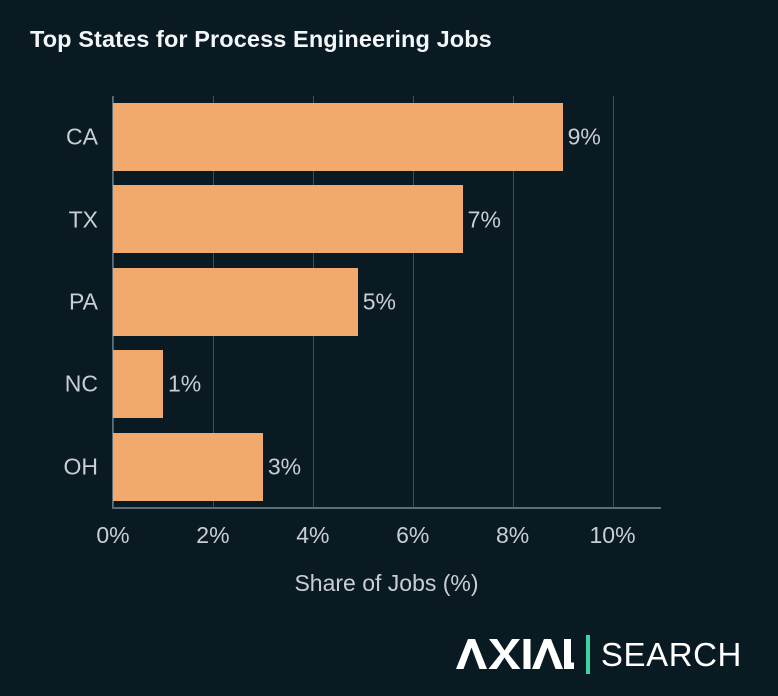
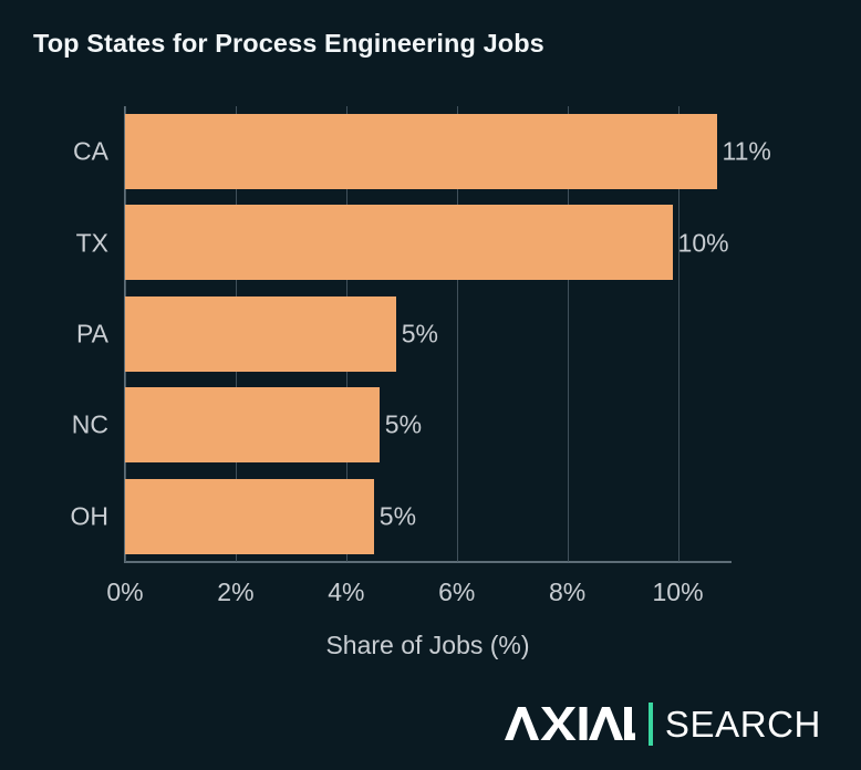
CA: 9% -> 11%
TX: 7% -> 10%
NC: 1% -> 5%
OH: 3% -> 5%
